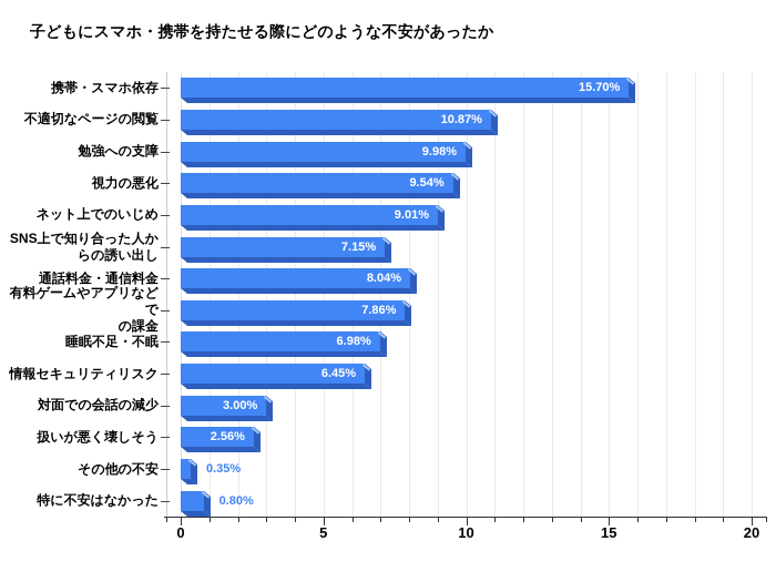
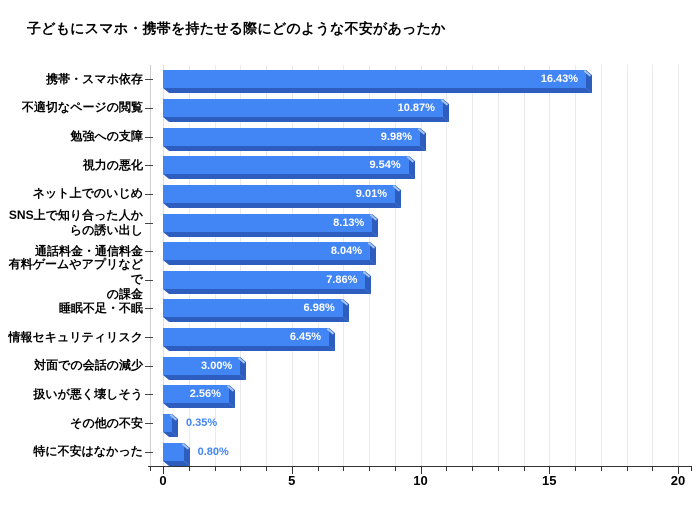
携帯・スマホ依存: 15.70% -> 16.43%
SNS上で知り合った人か らの誘い出し: 7.15% -> 8.13%
